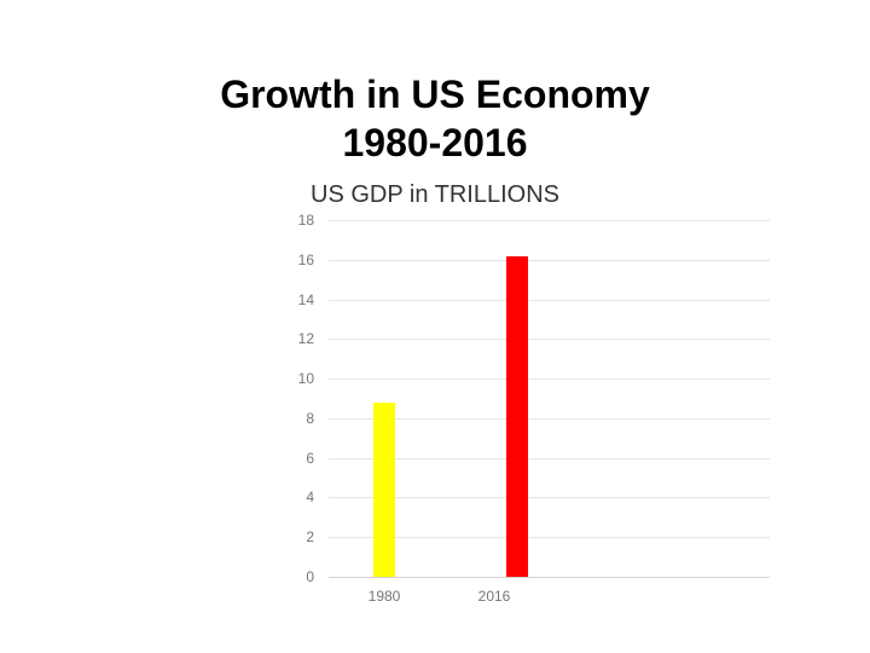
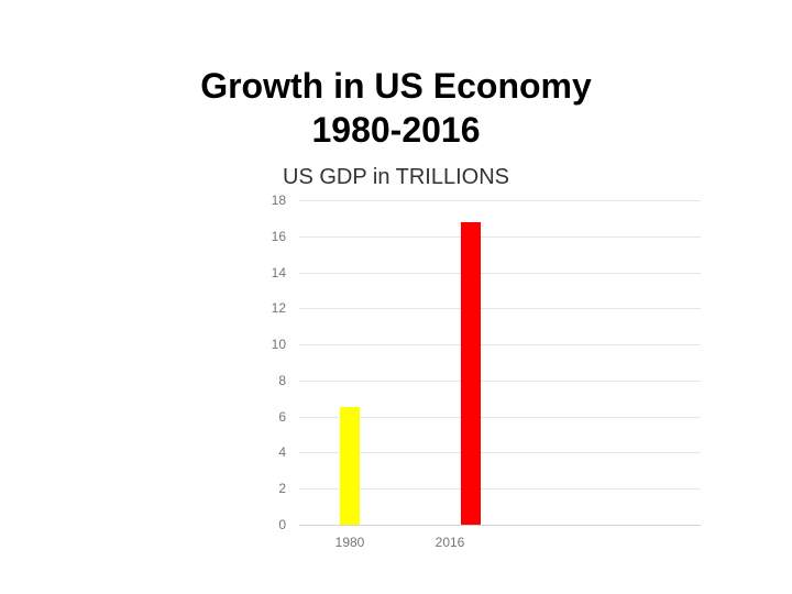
1980: 8.8 -> 6.5
2016: 16.2 -> 16.8
